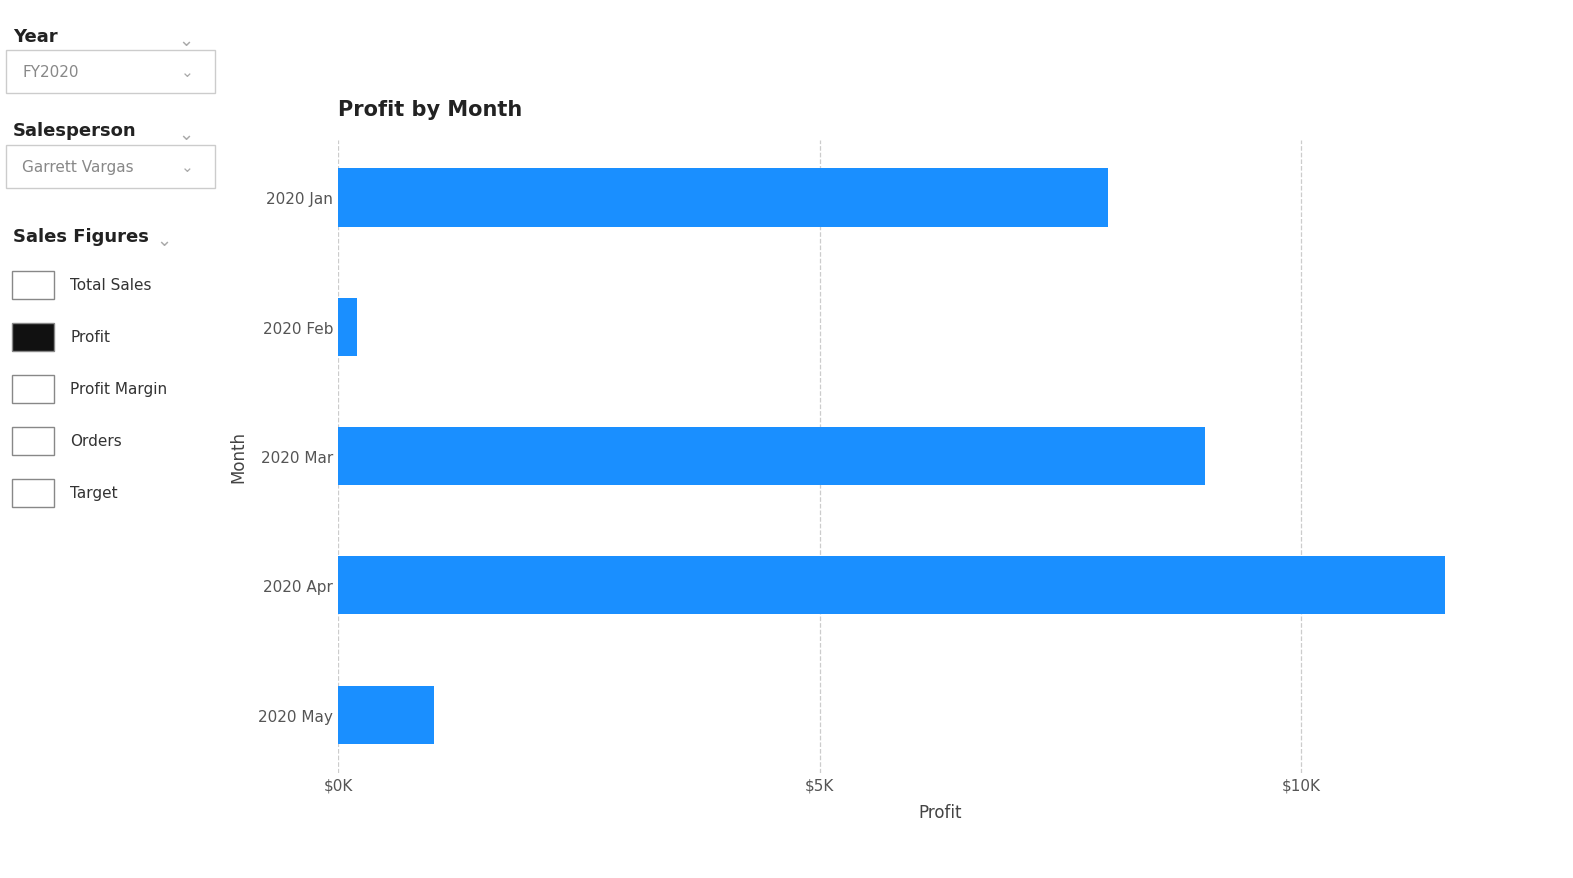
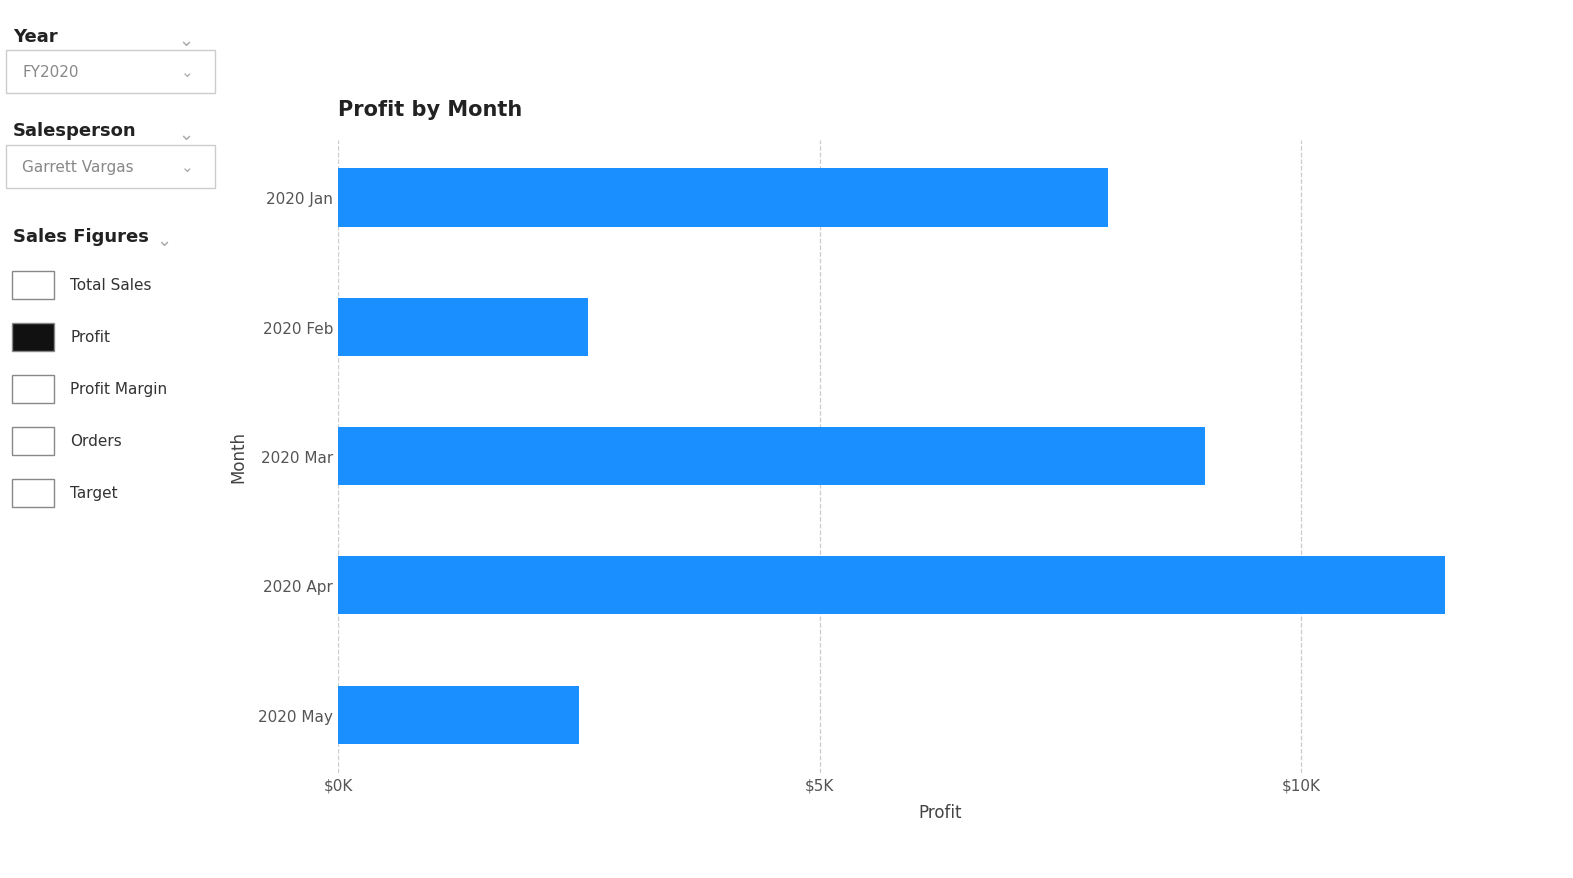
2020 Feb: $0.2K -> $2.6K
2020 May: $1.0K -> $2.5K
